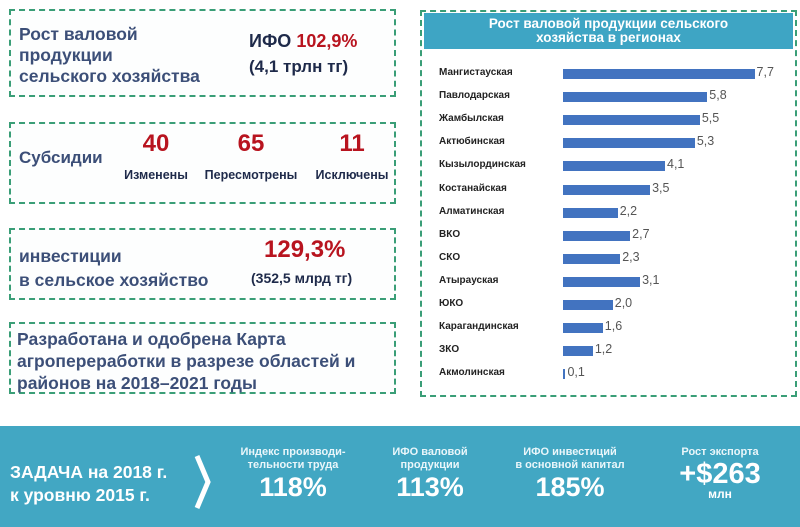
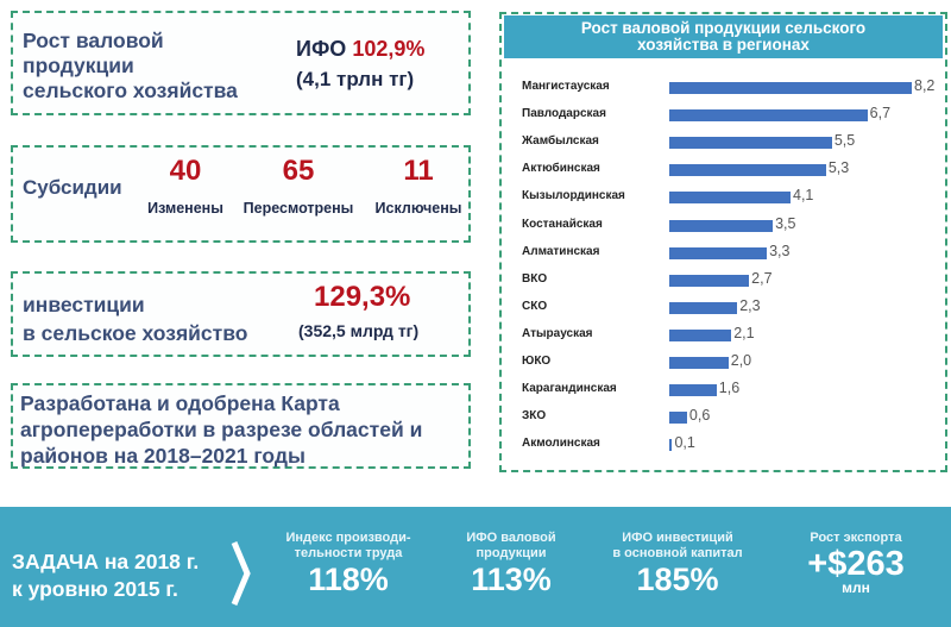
Мангистауская: 7,7 -> 8,2
Павлодарская: 5,8 -> 6,7
Алматинская: 2,2 -> 3,3
Атырауская: 3,1 -> 2,1
ЗКО: 1,2 -> 0,6
